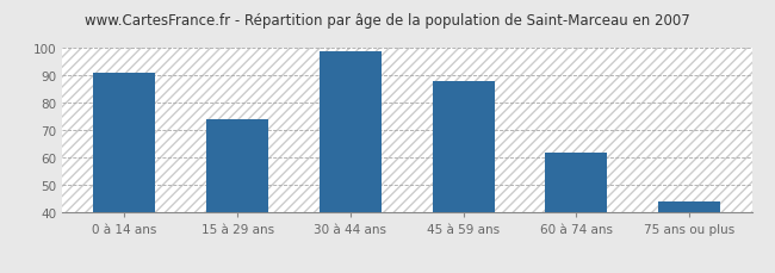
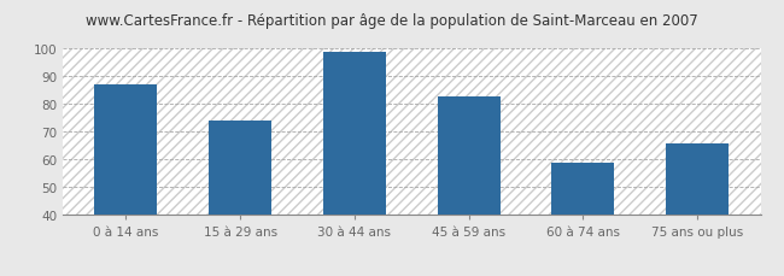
0 à 14 ans: 91 -> 87
45 à 59 ans: 88 -> 83
60 à 74 ans: 62 -> 59
75 ans ou plus: 44 -> 66
